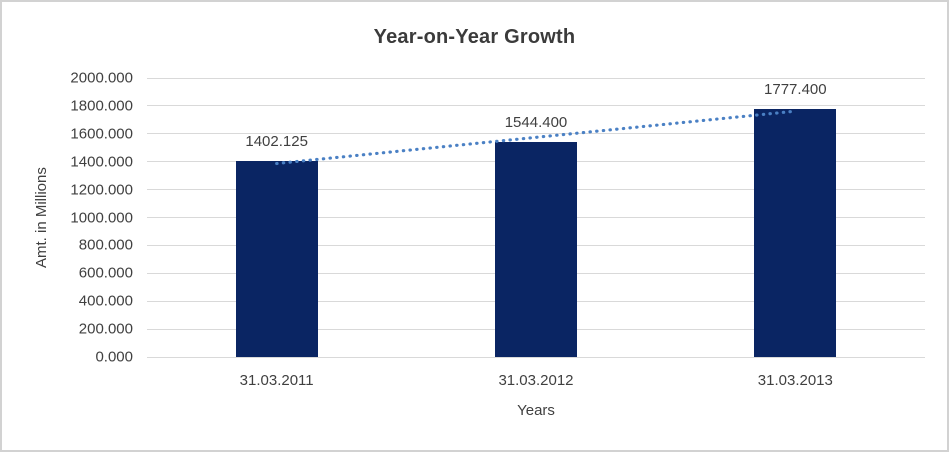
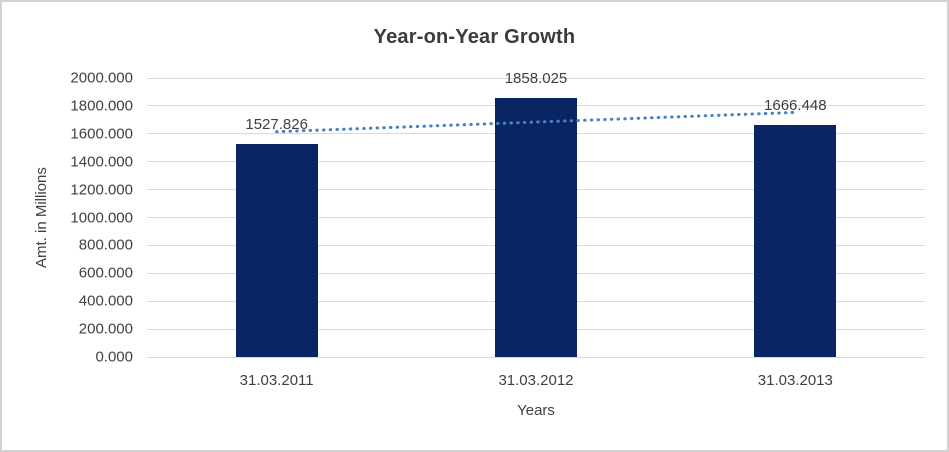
31.03.2011: 1402.125 -> 1527.826
31.03.2012: 1544.400 -> 1858.025
31.03.2013: 1777.400 -> 1666.448
